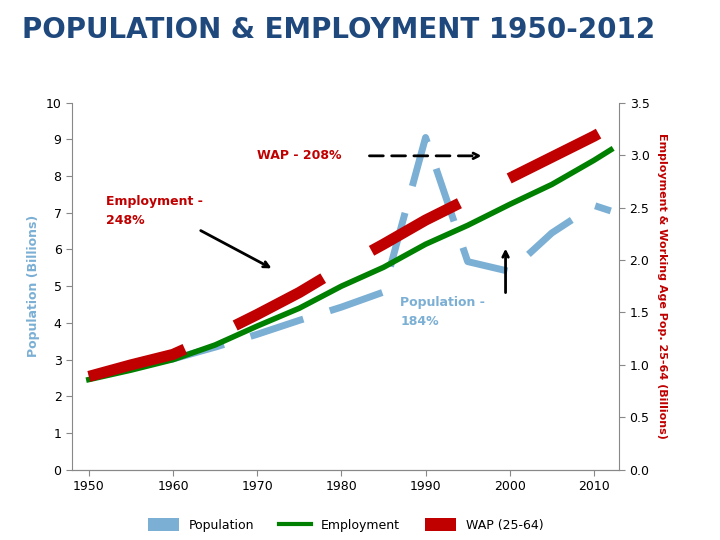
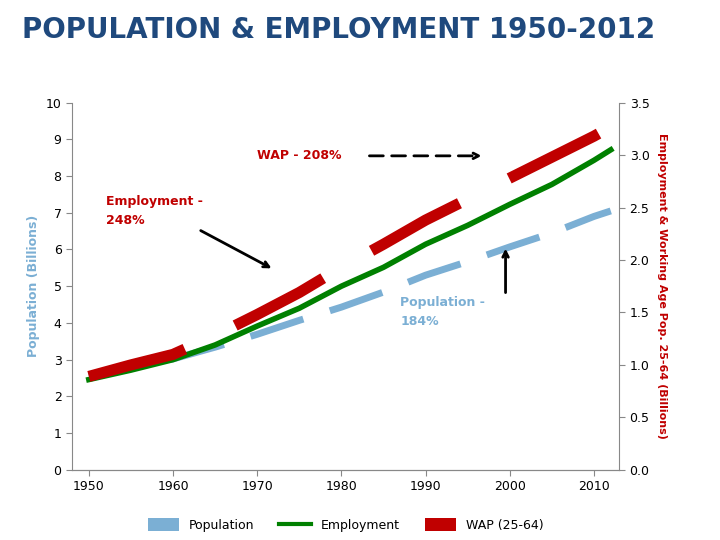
Population/1990: 9.05 -> 5.30
Population/2000: 5.40 -> 6.07
Population/2010: 7.20 -> 6.90
